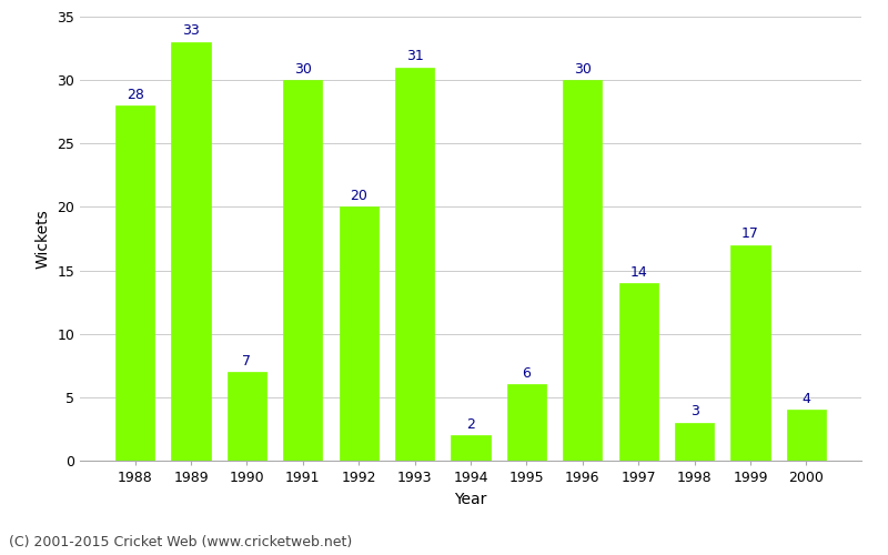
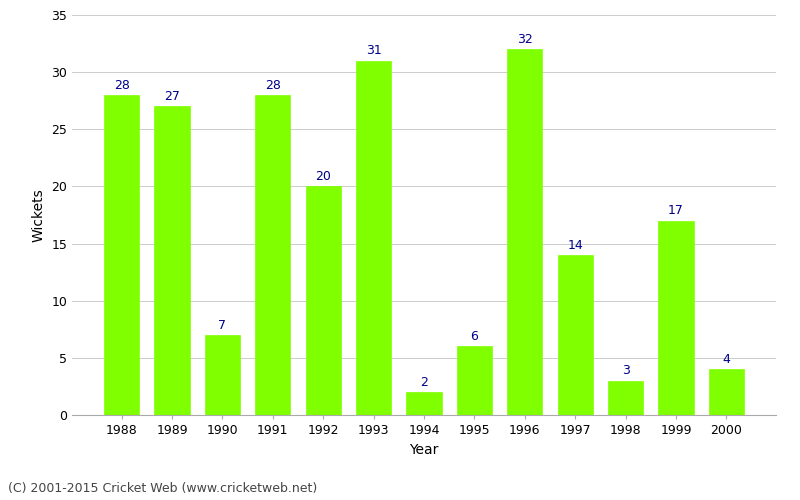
1989: 33 -> 27
1991: 30 -> 28
1996: 30 -> 32
